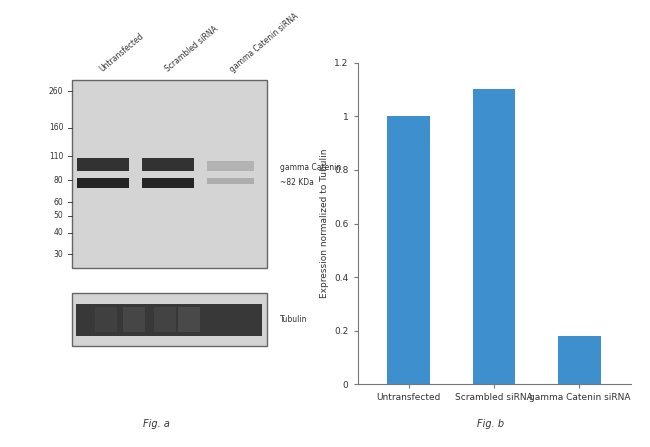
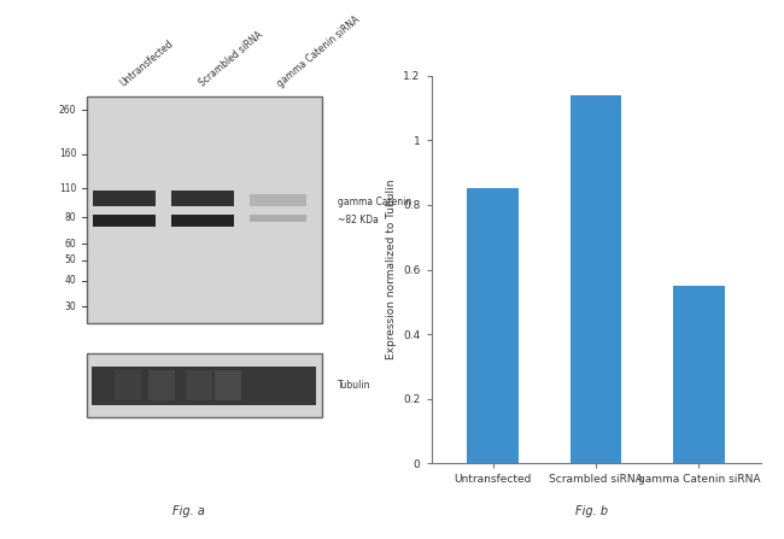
Untransfected: 1.00 -> 0.85
Scrambled siRNA: 1.10 -> 1.14
gamma Catenin siRNA: 0.18 -> 0.55
